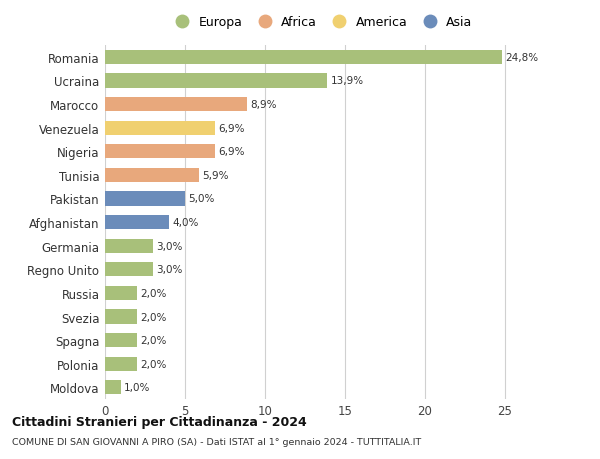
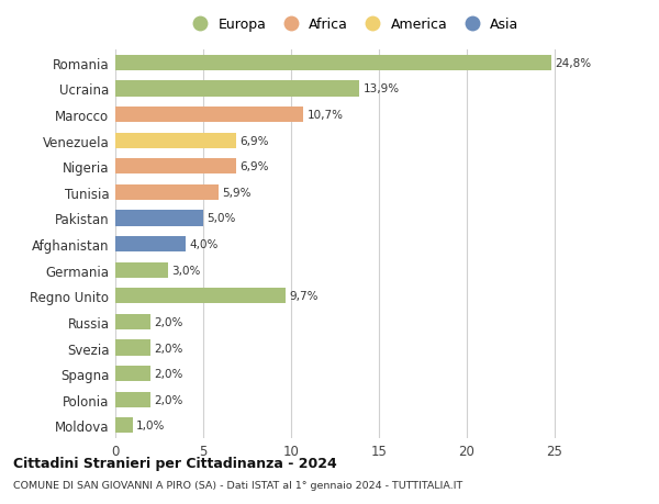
Marocco: 8,9% -> 10,7%
Regno Unito: 3,0% -> 9,7%
